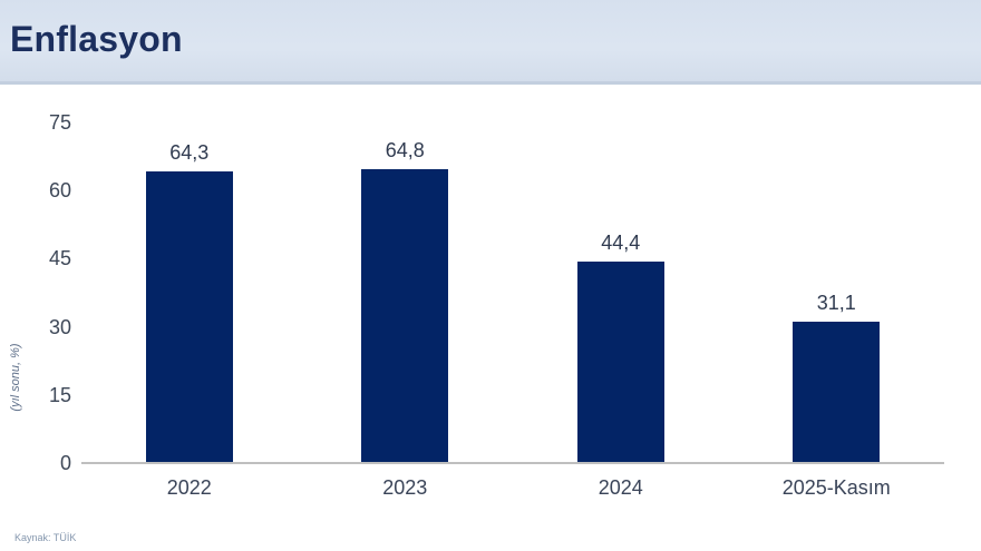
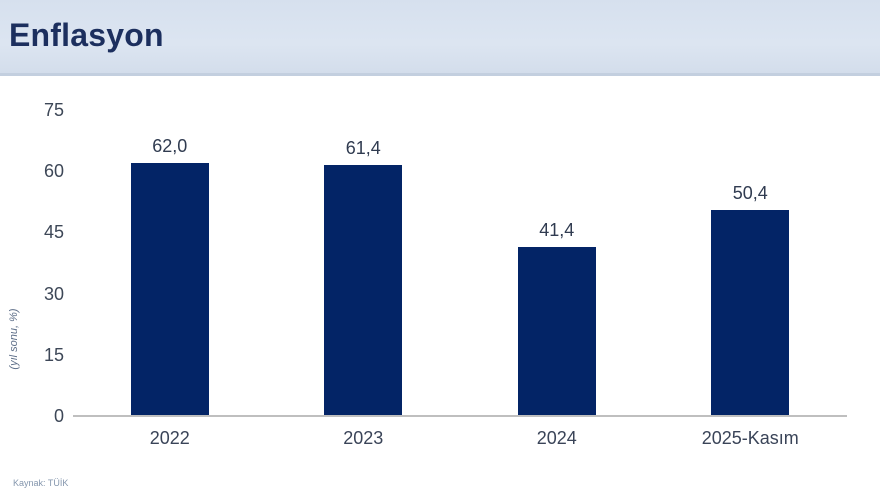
2022: 64,3 -> 62,0
2023: 64,8 -> 61,4
2024: 44,4 -> 41,4
2025-Kasım: 31,1 -> 50,4
